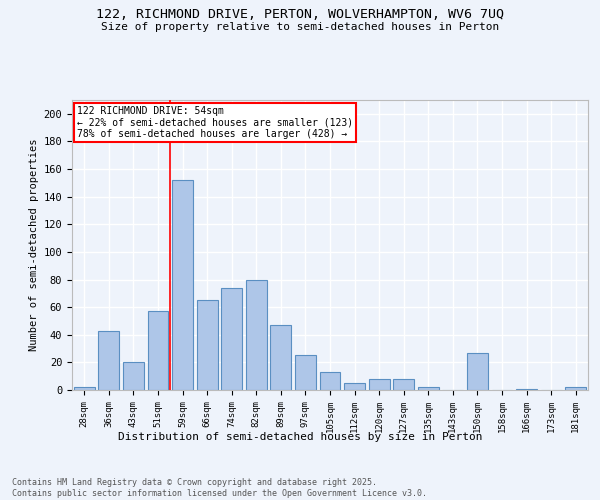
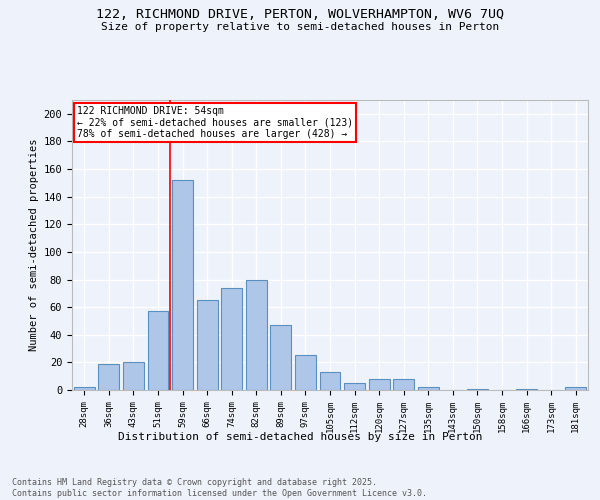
36sqm: 43 -> 19
150sqm: 27 -> 1
